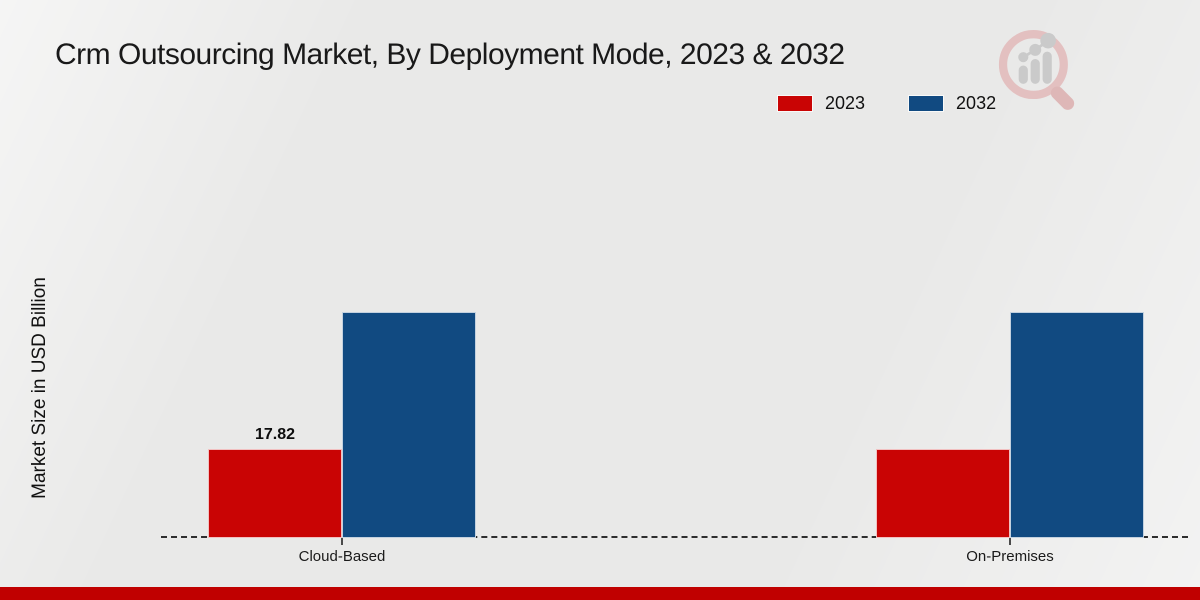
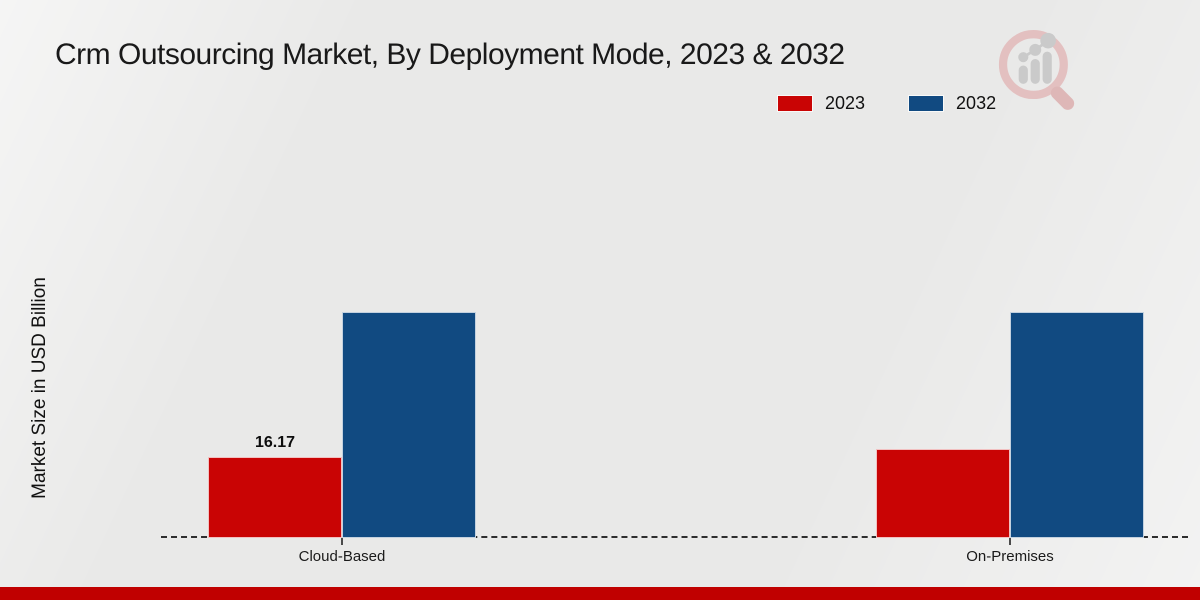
2023/Cloud-Based: 17.82 -> 16.17
